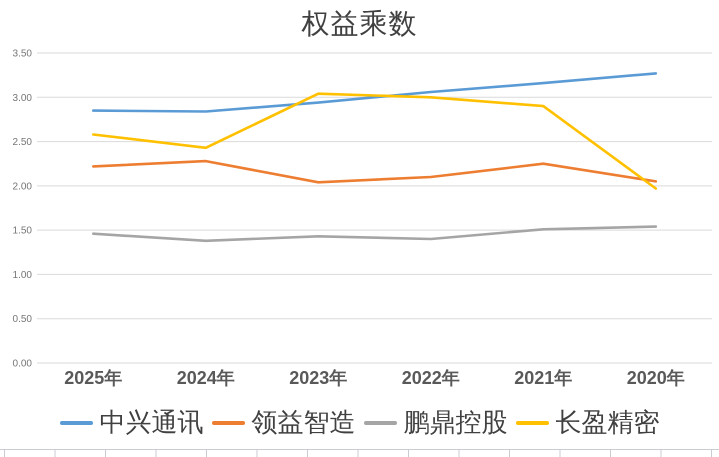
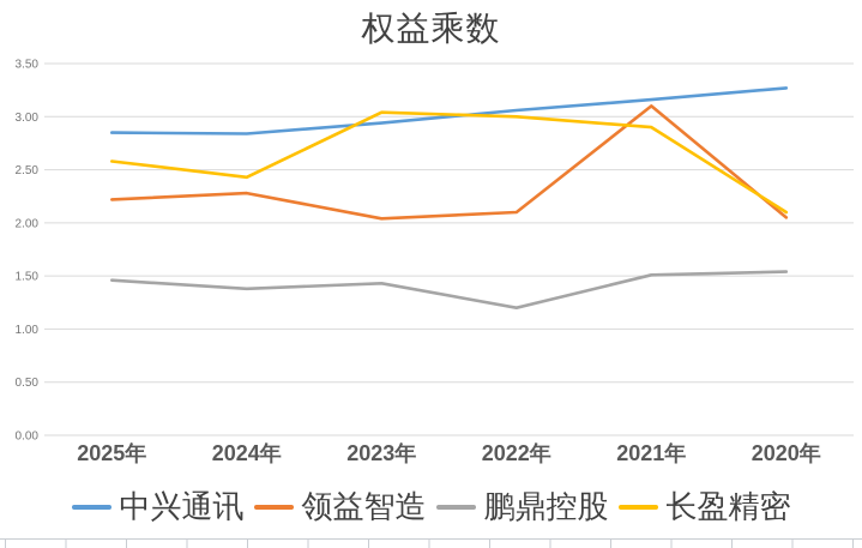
鹏鼎控股/2022年: 1.4 -> 1.2
领益智造/2021年: 2.2 -> 3.1
长盈精密/2020年: 2.0 -> 2.1
